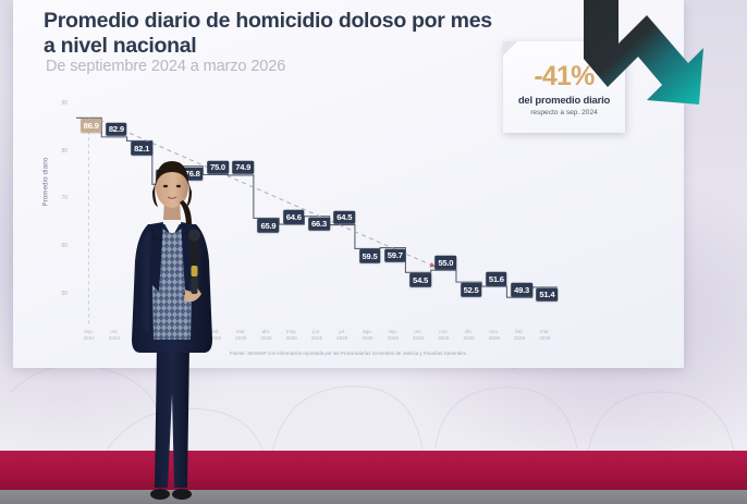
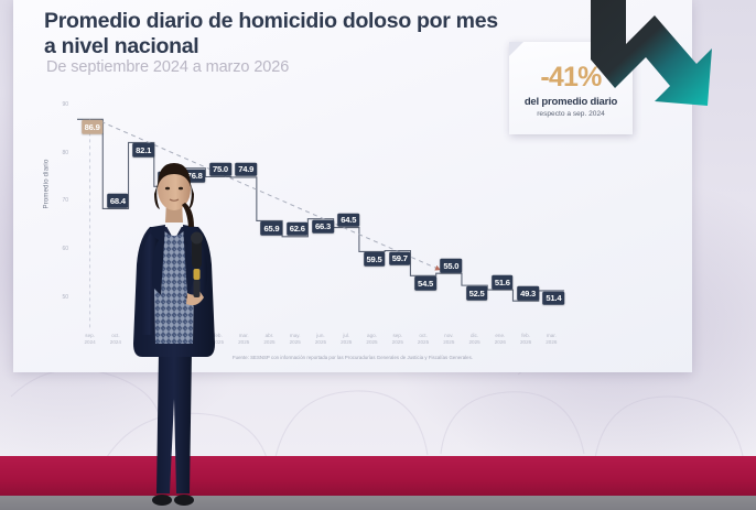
oct. 2024: 82.9 -> 68.4
may. 2025: 64.6 -> 62.6
